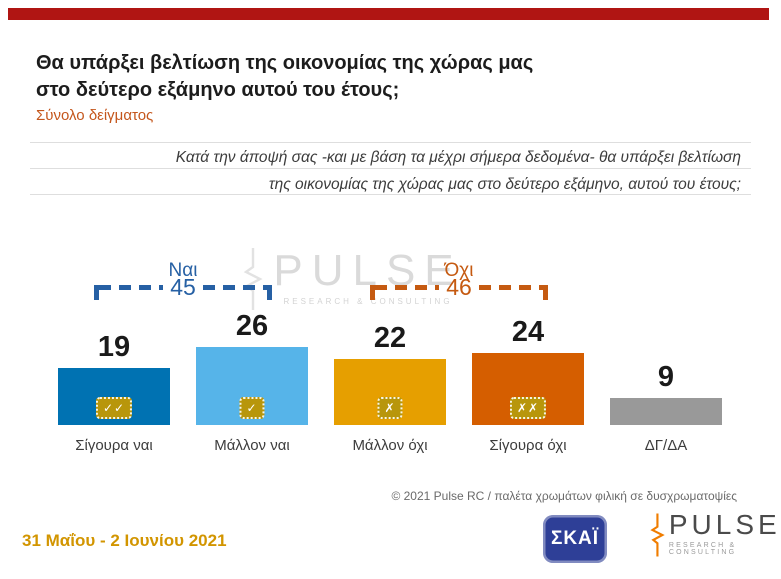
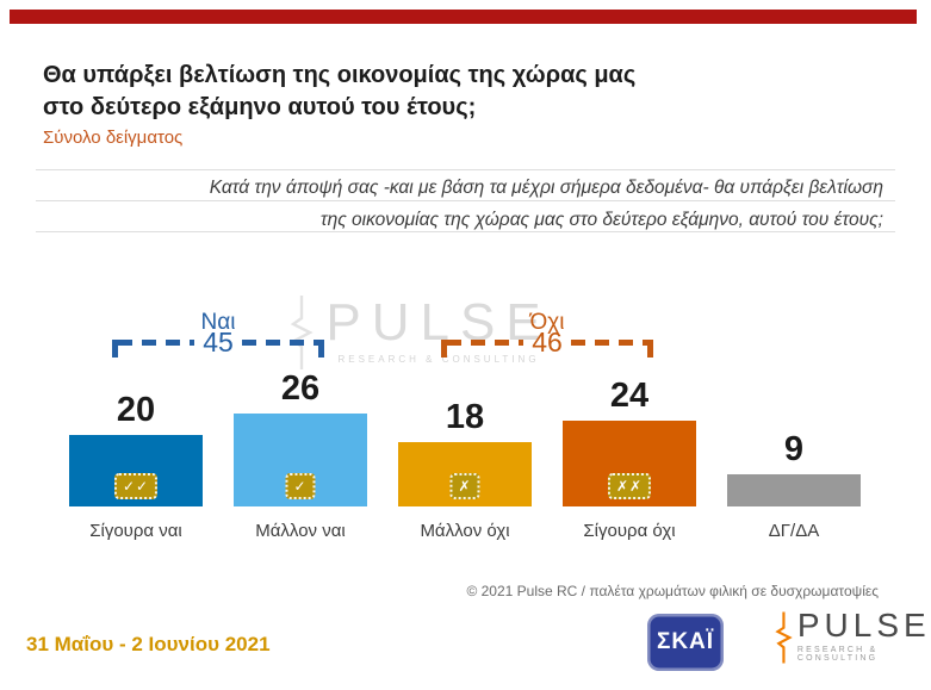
Σίγουρα ναι: 19 -> 20
Μάλλον όχι: 22 -> 18
